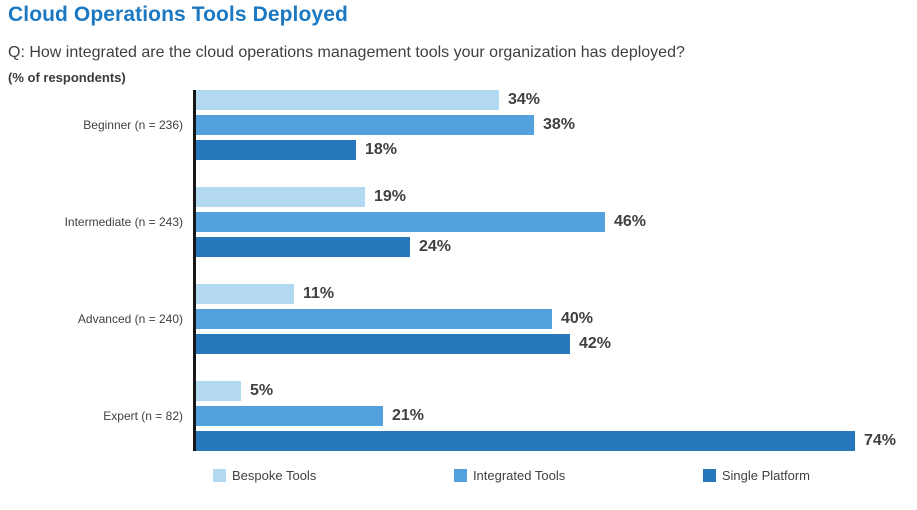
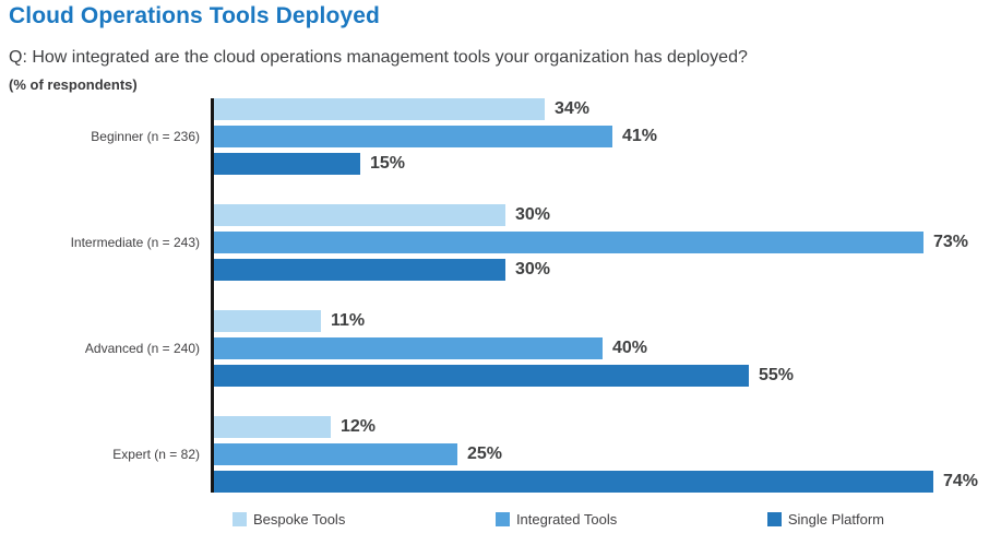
Integrated Tools/Beginner (n = 236): 38% -> 41%
Single Platform/Beginner (n = 236): 18% -> 15%
Bespoke Tools/Intermediate (n = 243): 19% -> 30%
Integrated Tools/Intermediate (n = 243): 46% -> 73%
Single Platform/Intermediate (n = 243): 24% -> 30%
Single Platform/Advanced (n = 240): 42% -> 55%
Bespoke Tools/Expert (n = 82): 5% -> 12%
Integrated Tools/Expert (n = 82): 21% -> 25%
